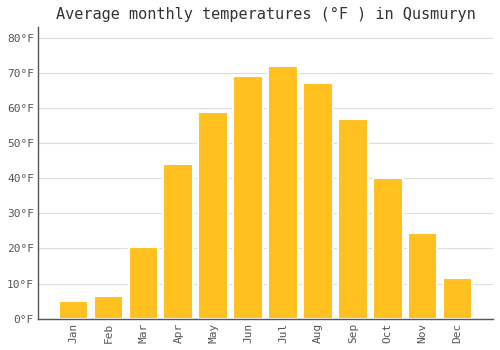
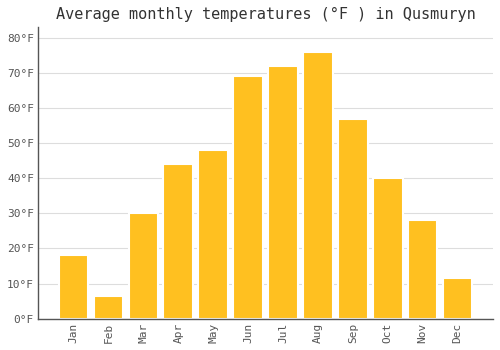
Jan: 5.0°F -> 18.0°F
Mar: 20.5°F -> 30.0°F
May: 59.0°F -> 48.0°F
Aug: 67.0°F -> 76.0°F
Nov: 24.5°F -> 28.0°F
